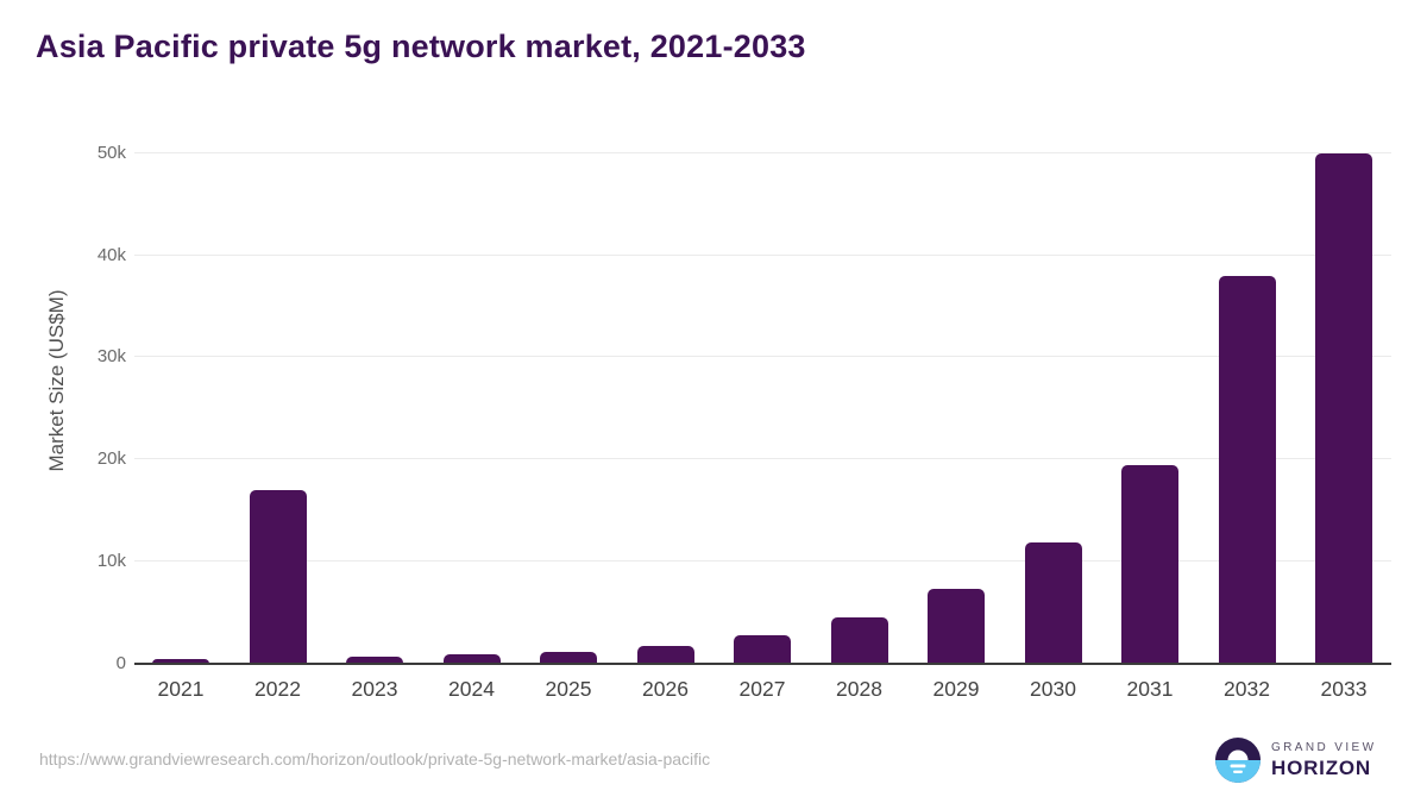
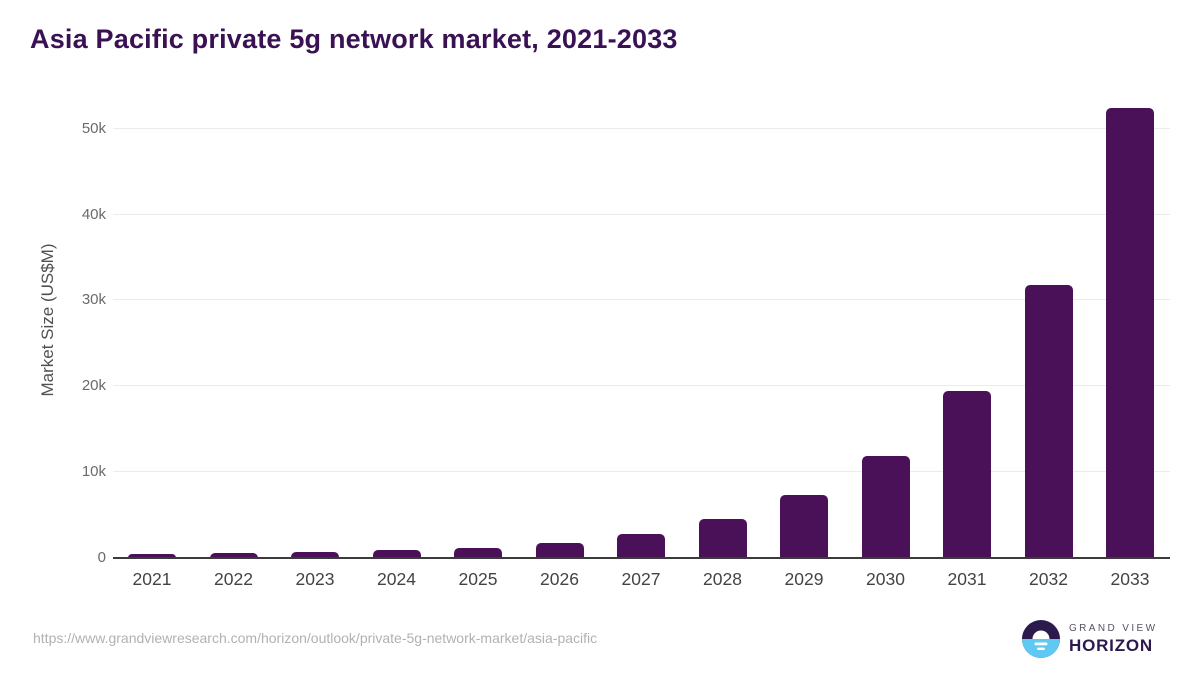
2022: 17k -> 1k
2032: 38k -> 32k
2033: 50k -> 52k
